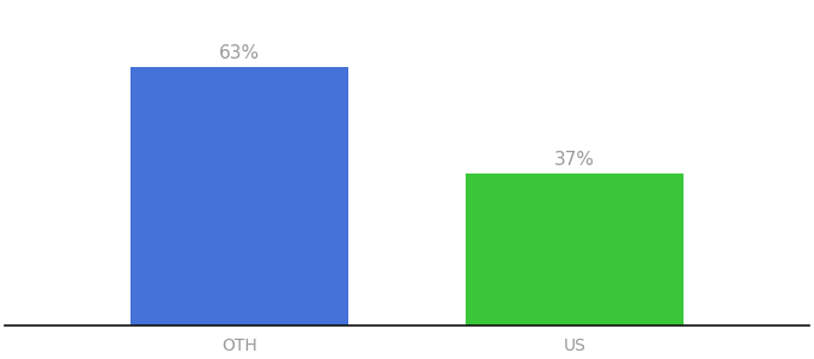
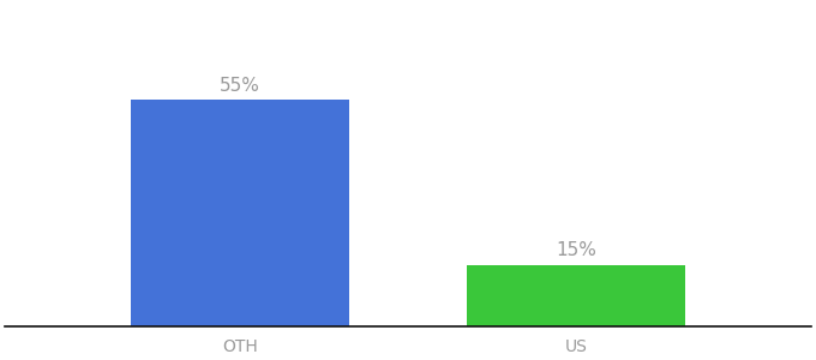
OTH: 63% -> 55%
US: 37% -> 15%
